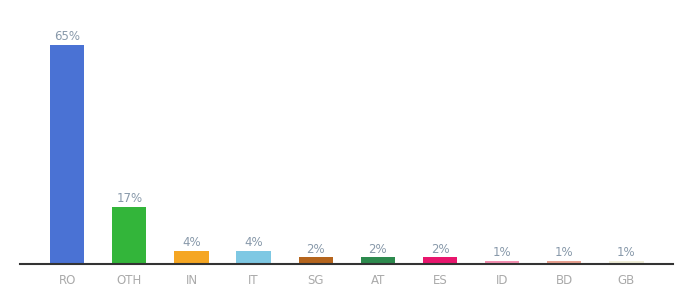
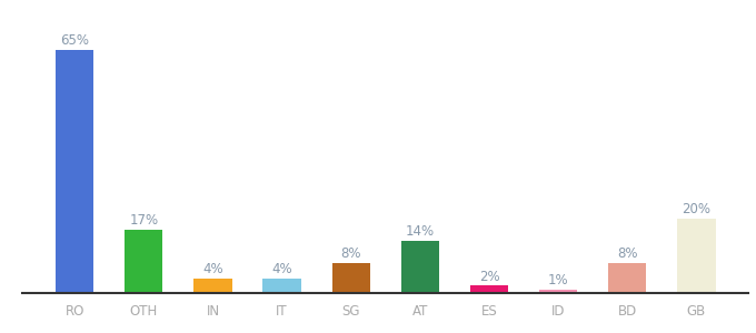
SG: 2% -> 8%
AT: 2% -> 14%
BD: 1% -> 8%
GB: 1% -> 20%
